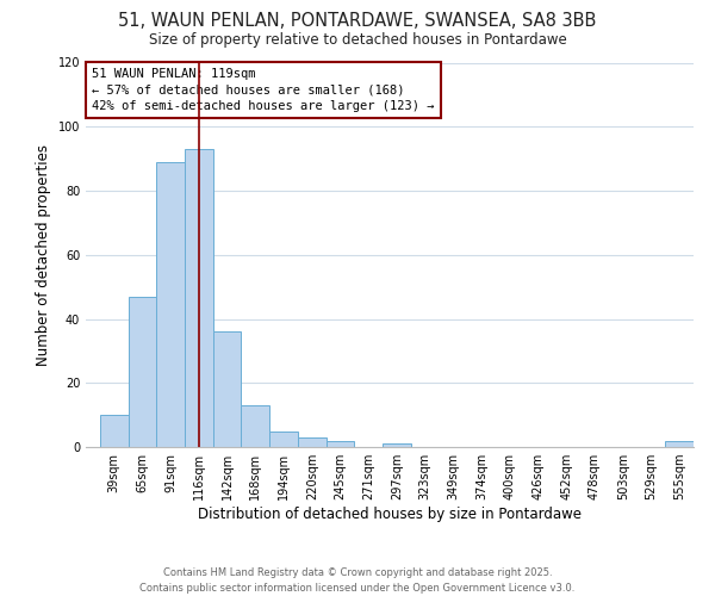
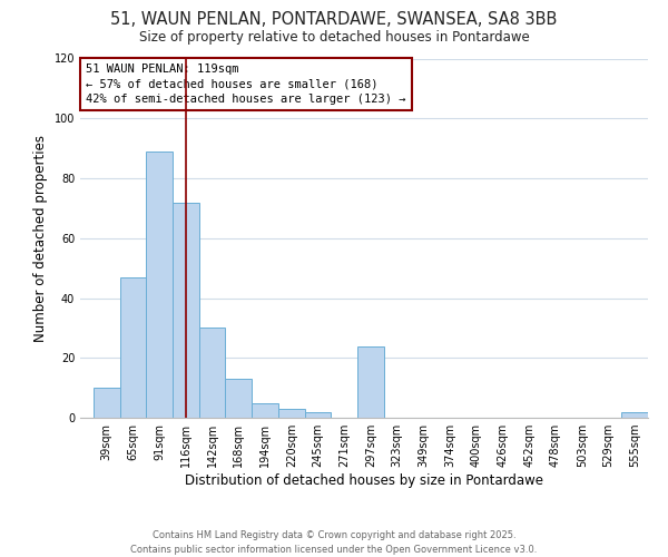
116sqm: 93 -> 72
142sqm: 36 -> 30
297sqm: 1 -> 24
